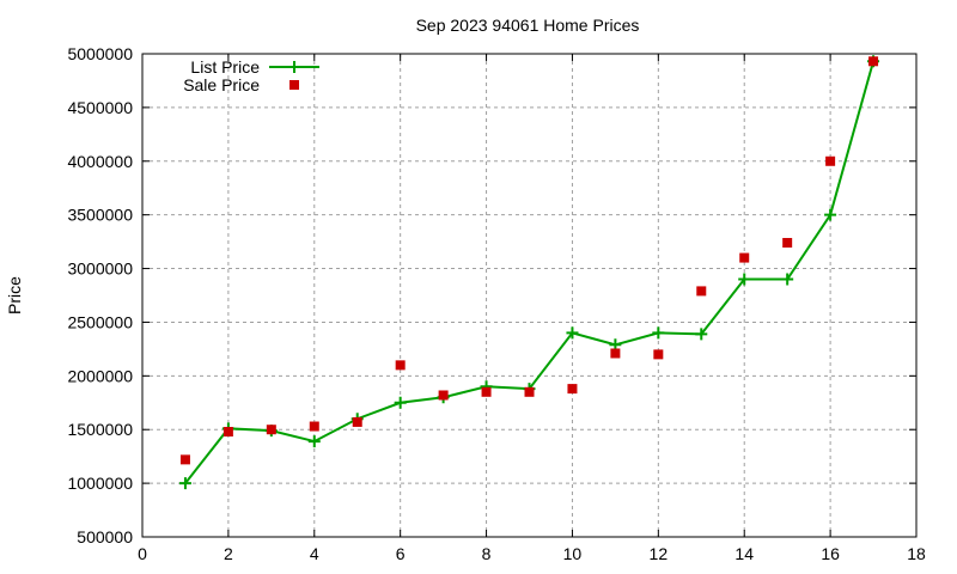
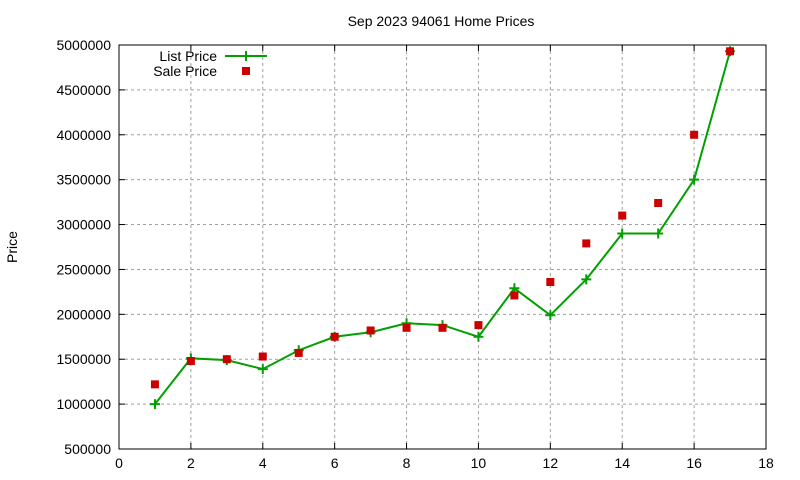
Sale Price/6: 2100000 -> 1800000
List Price/10: 2400000 -> 1800000
List Price/12: 2400000 -> 2000000
Sale Price/12: 2200000 -> 2400000
